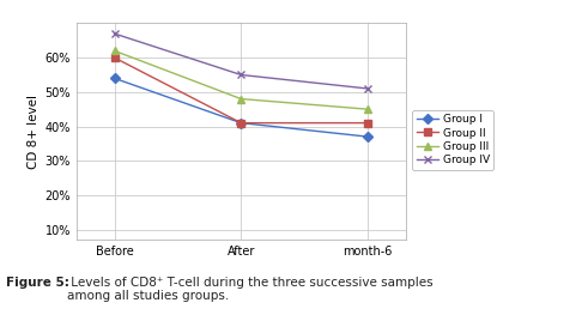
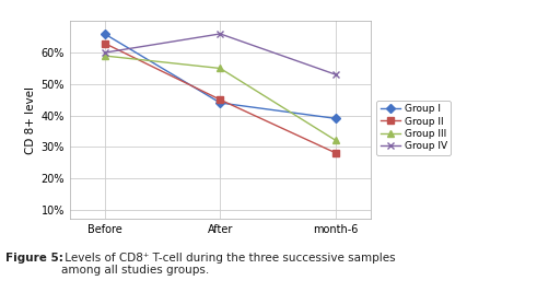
Group I/Before: 54% -> 66%
Group II/Before: 60% -> 63%
Group III/Before: 62% -> 59%
Group IV/Before: 67% -> 60%
Group I/After: 41% -> 44%
Group II/After: 41% -> 45%
Group III/After: 48% -> 55%
Group IV/After: 55% -> 66%
Group I/month-6: 37% -> 39%
Group II/month-6: 41% -> 28%
Group III/month-6: 45% -> 32%
Group IV/month-6: 51% -> 53%
